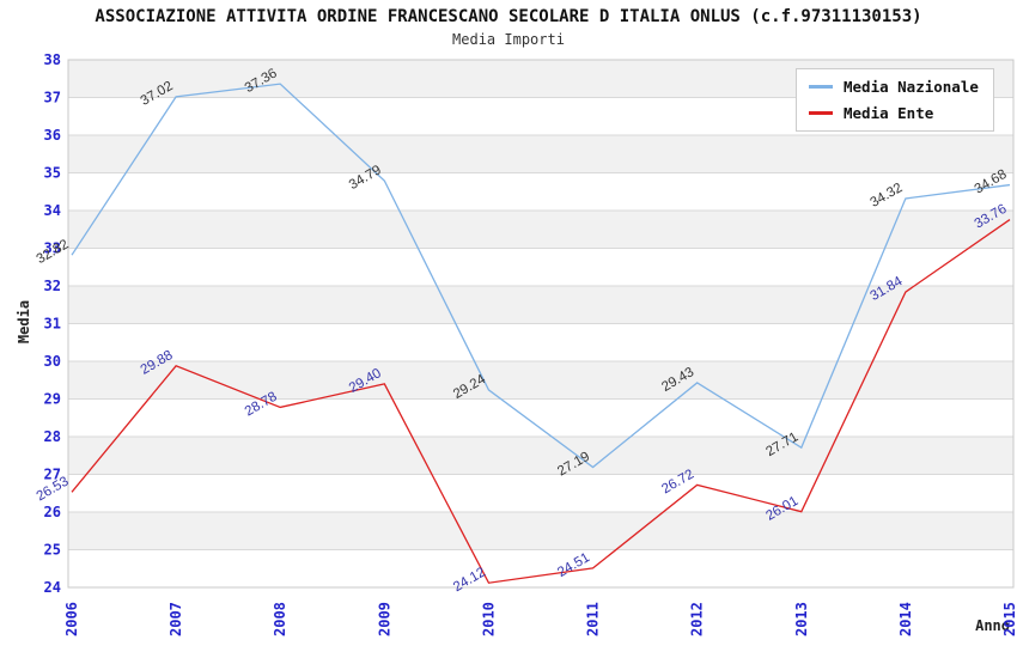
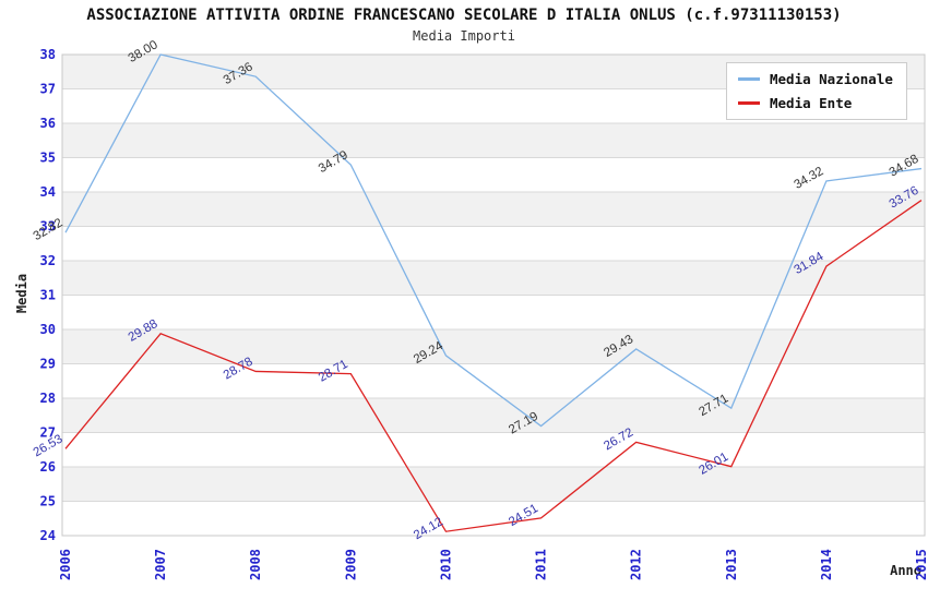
Media Nazionale/2007: 37.02 -> 38.00
Media Ente/2009: 29.40 -> 28.71
